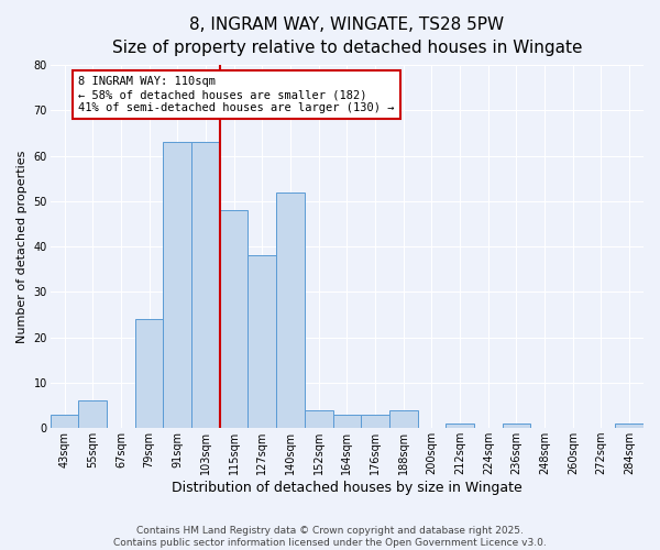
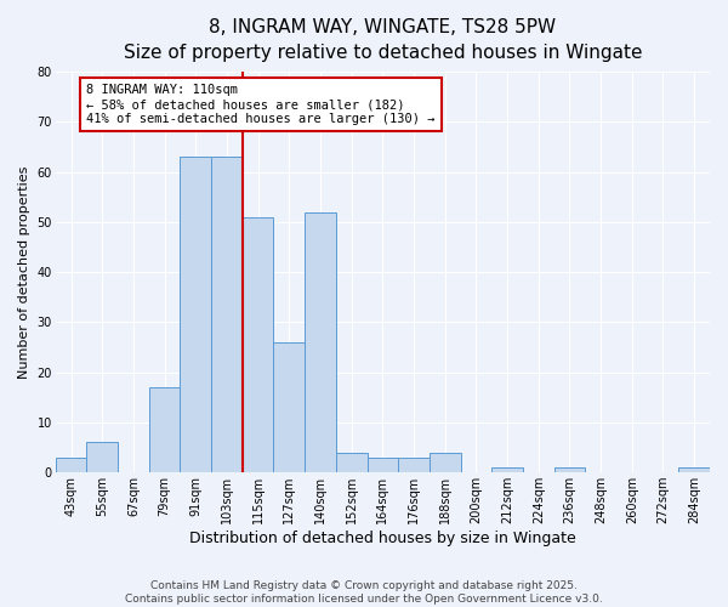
79sqm: 24 -> 17
115sqm: 48 -> 51
127sqm: 38 -> 26
